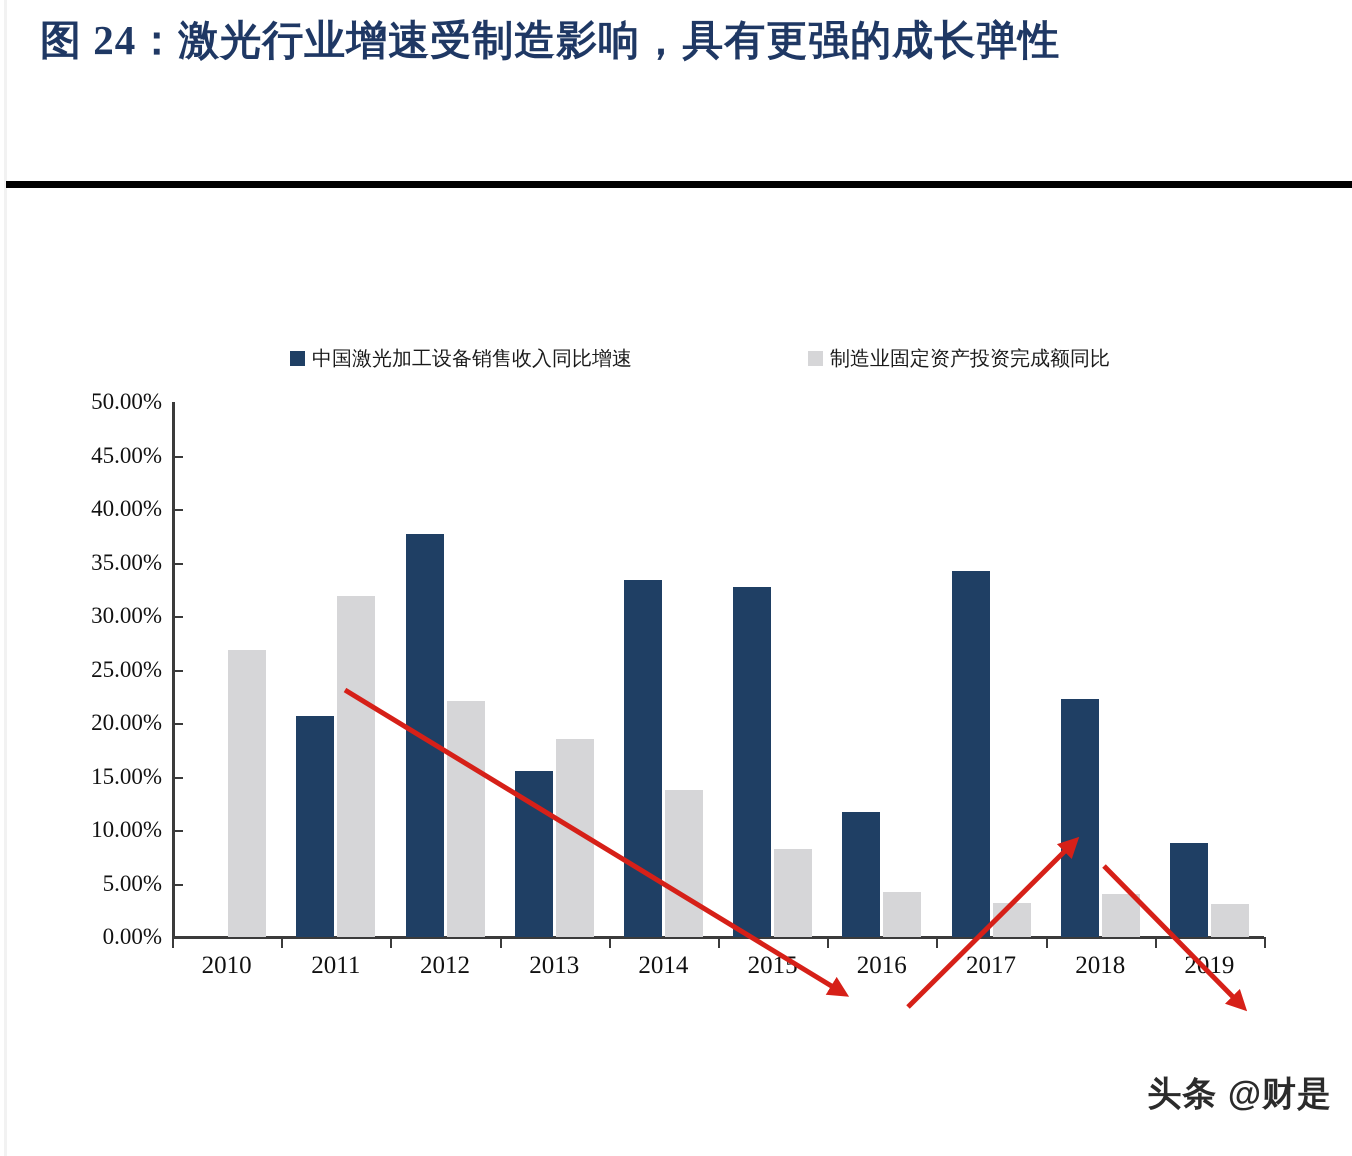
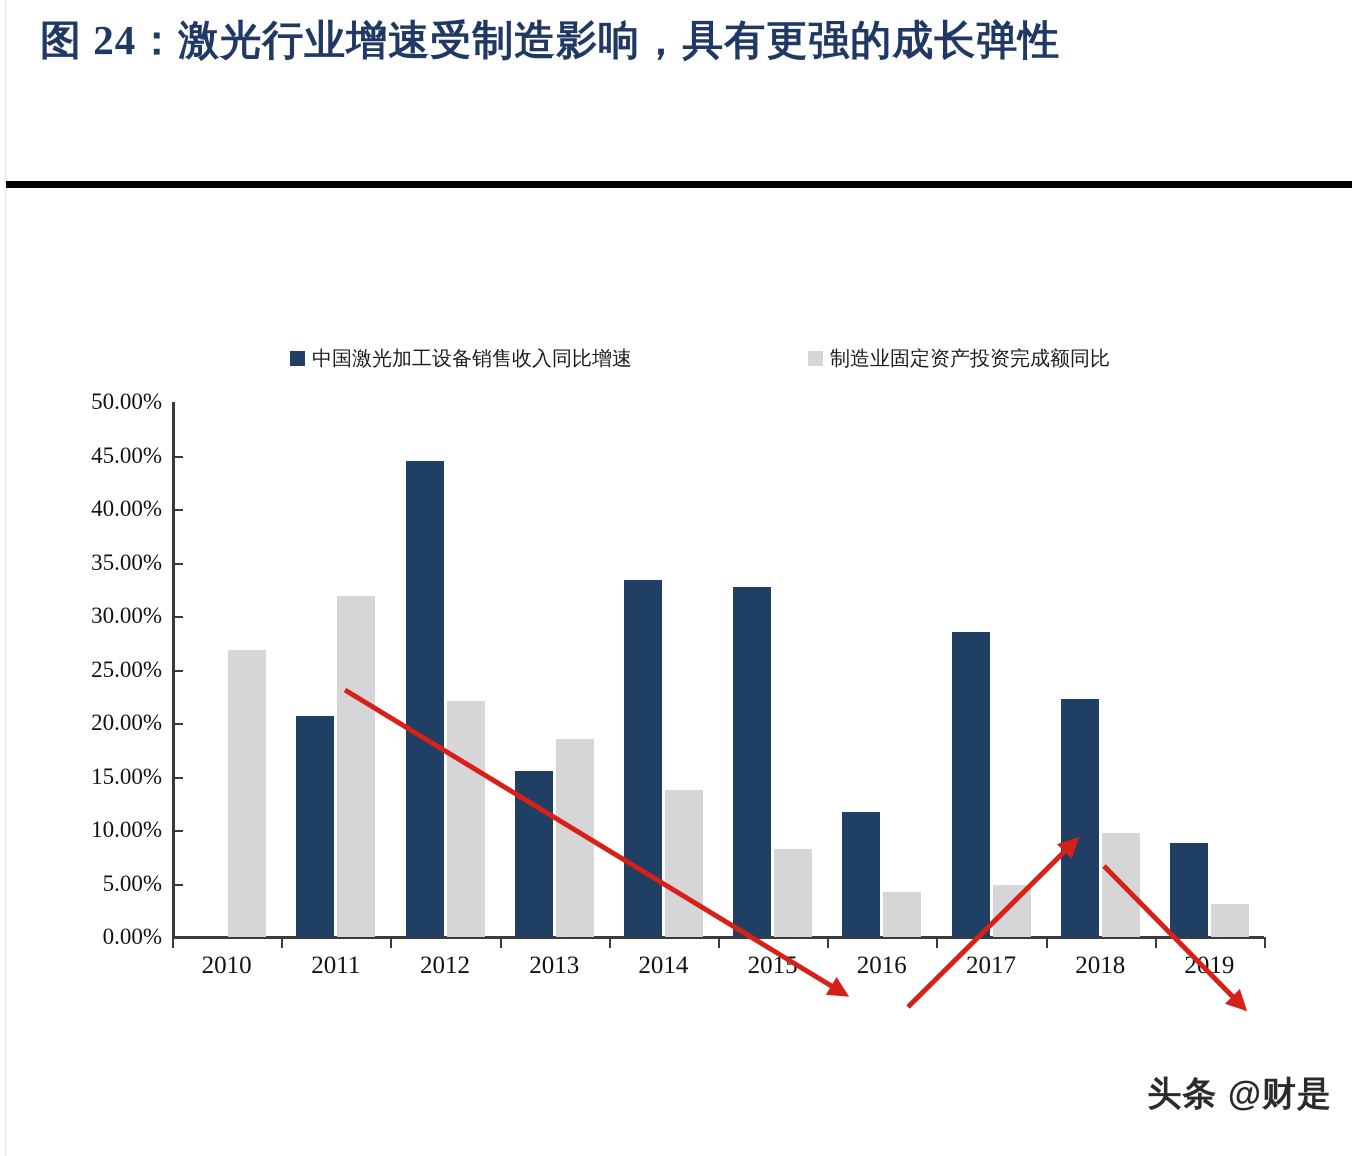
中国激光加工设备销售收入同比增速/2012: 37.7% -> 44.5%
中国激光加工设备销售收入同比增速/2017: 34.2% -> 28.5%
制造业固定资产投资完成额同比/2017: 3.2% -> 4.9%
制造业固定资产投资完成额同比/2018: 4.0% -> 9.7%
